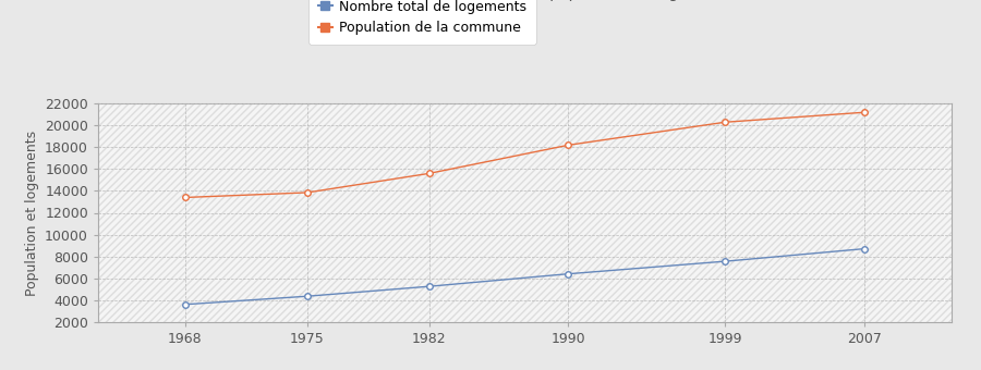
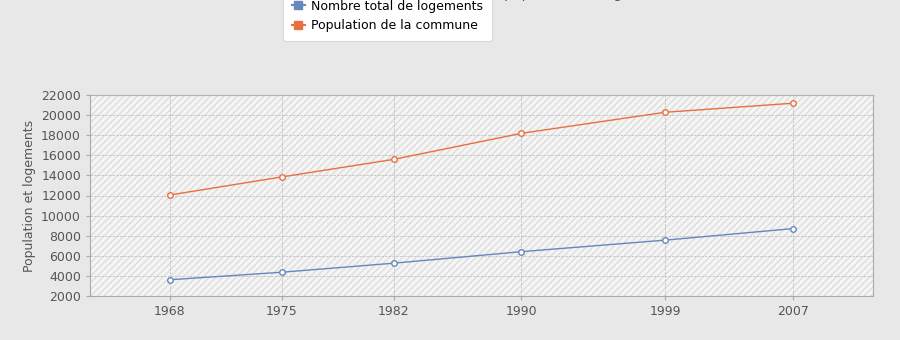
Population de la commune/1968: 13400 -> 12000
